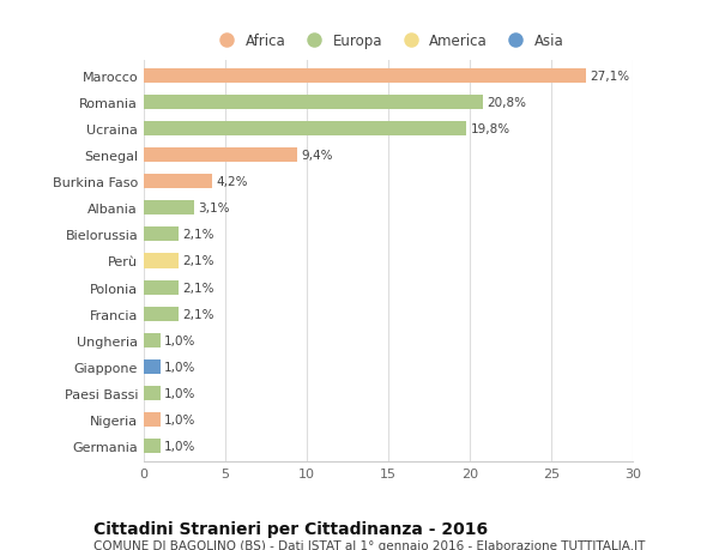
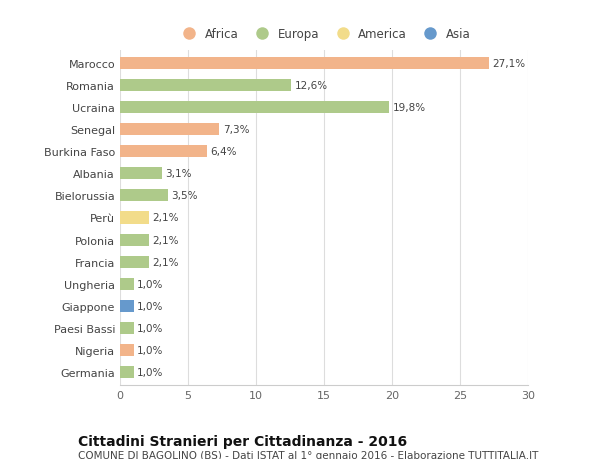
Romania: 20,8% -> 12,6%
Senegal: 9,4% -> 7,3%
Burkina Faso: 4,2% -> 6,4%
Bielorussia: 2,1% -> 3,5%
